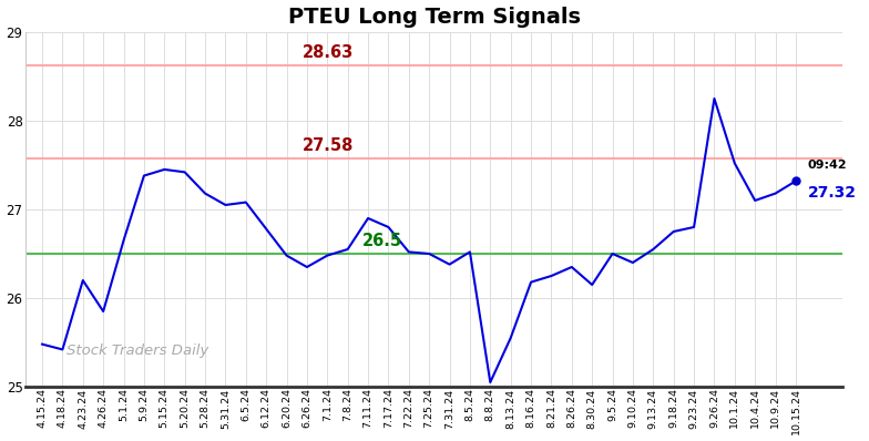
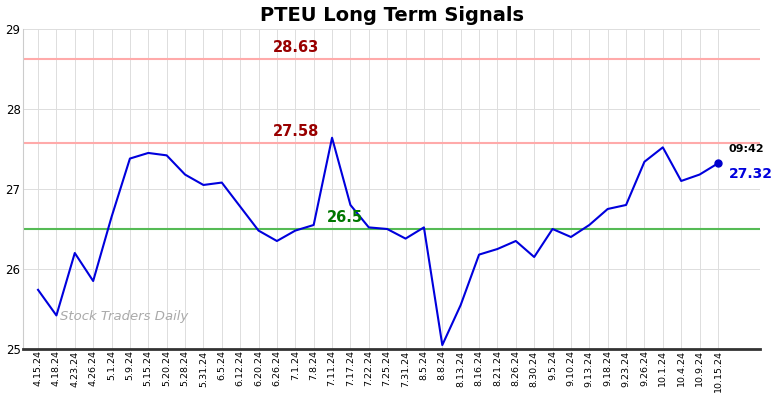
4.15.24: 25.48 -> 25.74
7.11.24: 26.90 -> 27.64
9.26.24: 28.25 -> 27.34
